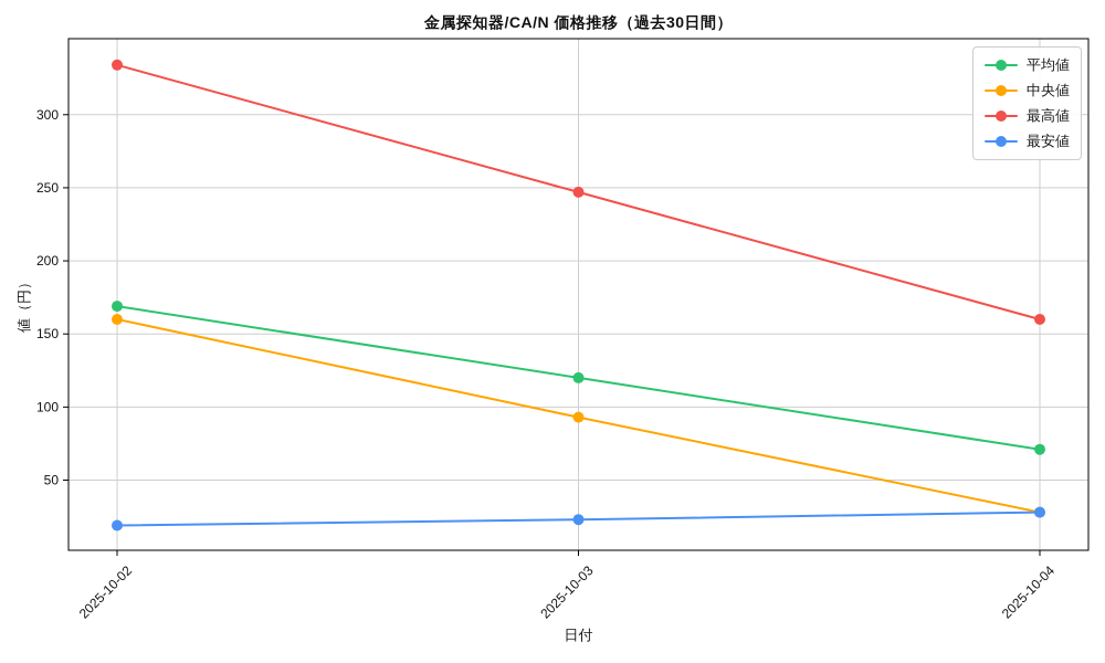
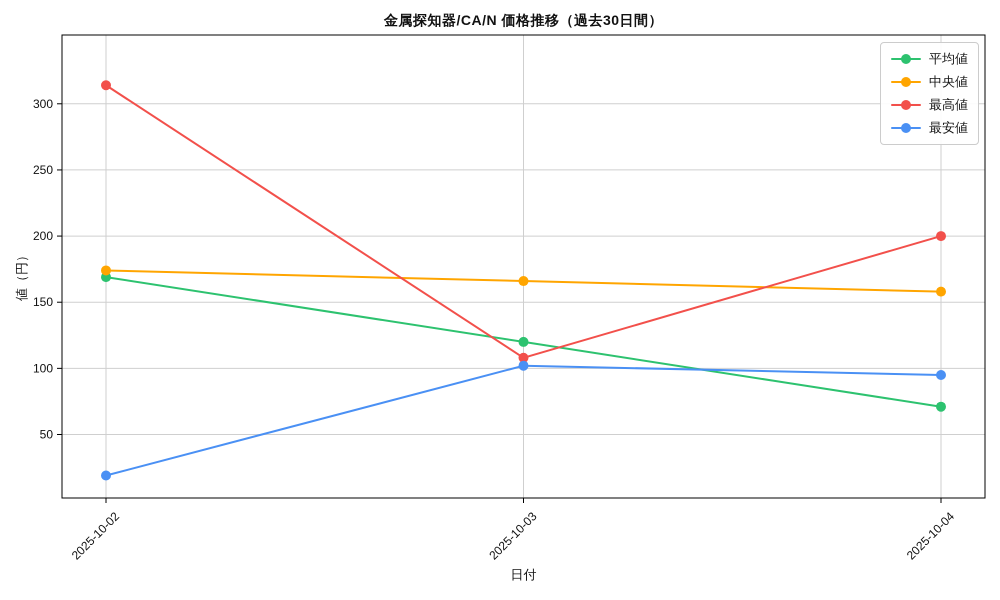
中央値/2025-10-02: 160 -> 174
最高値/2025-10-02: 334 -> 314
中央値/2025-10-03: 93 -> 166
最高値/2025-10-03: 247 -> 108
最安値/2025-10-03: 23 -> 102
中央値/2025-10-04: 28 -> 158
最高値/2025-10-04: 160 -> 200
最安値/2025-10-04: 28 -> 95
